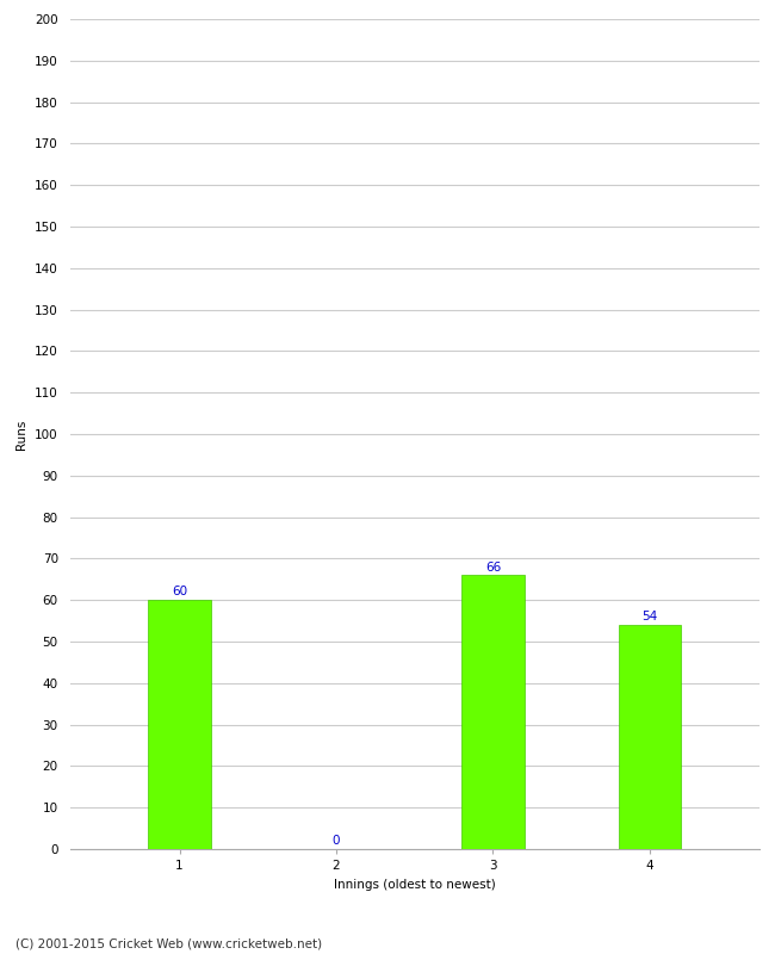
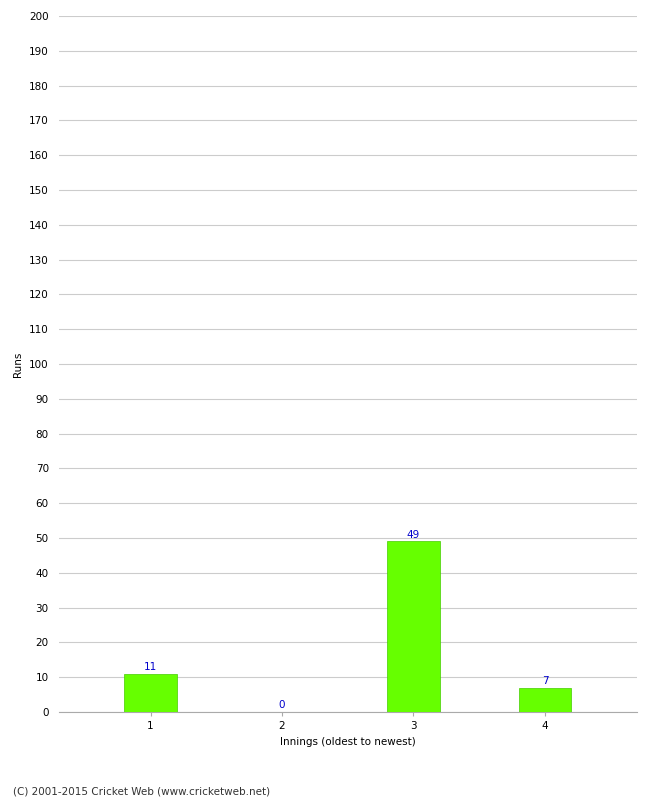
1: 60 -> 11
3: 66 -> 49
4: 54 -> 7
